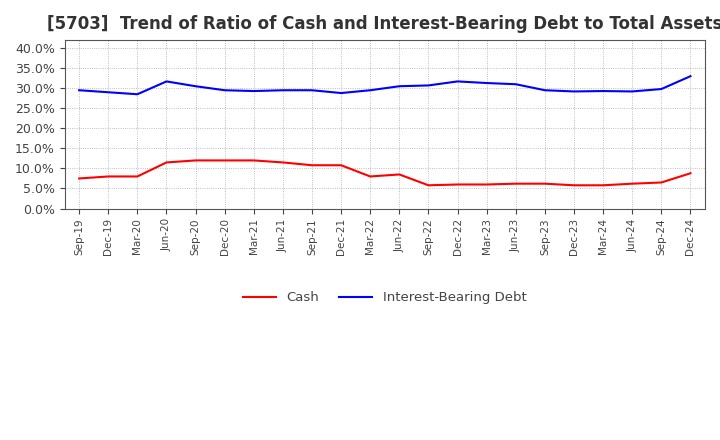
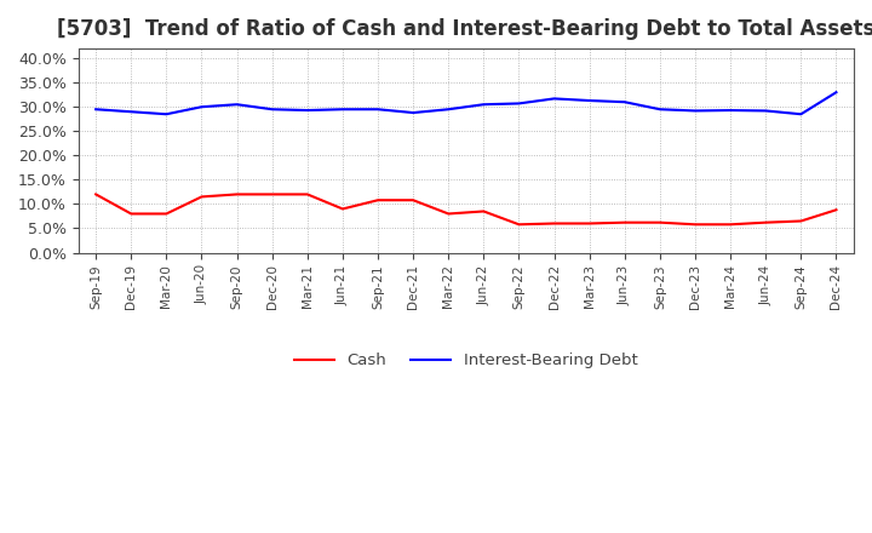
Cash/Sep-19: 7.5% -> 12.0%
Interest-Bearing Debt/Jun-20: 31.7% -> 30.0%
Cash/Jun-21: 11.5% -> 9.0%
Interest-Bearing Debt/Sep-24: 29.8% -> 28.5%
